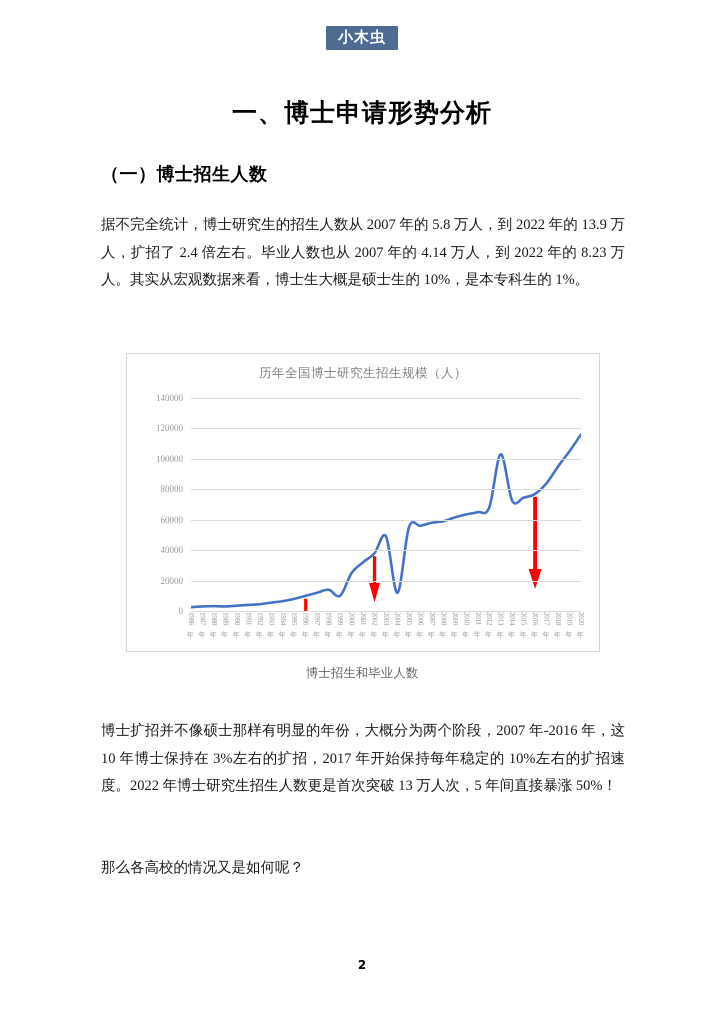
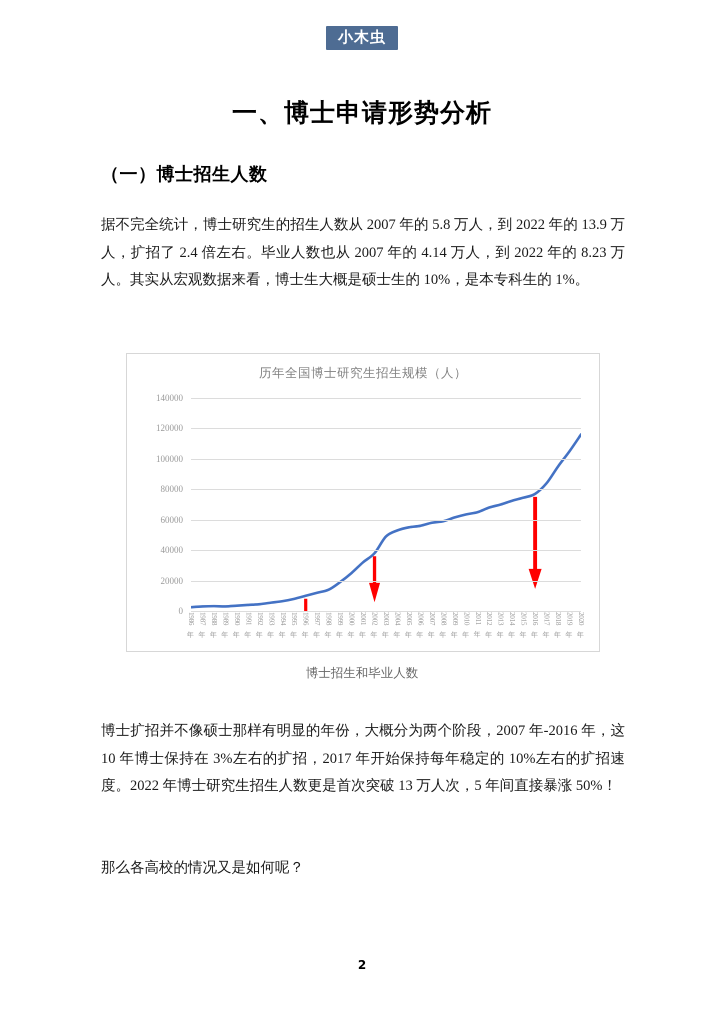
1999年: 10000 -> 19000
2004年: 12000 -> 53000
2013年: 103000 -> 70000
